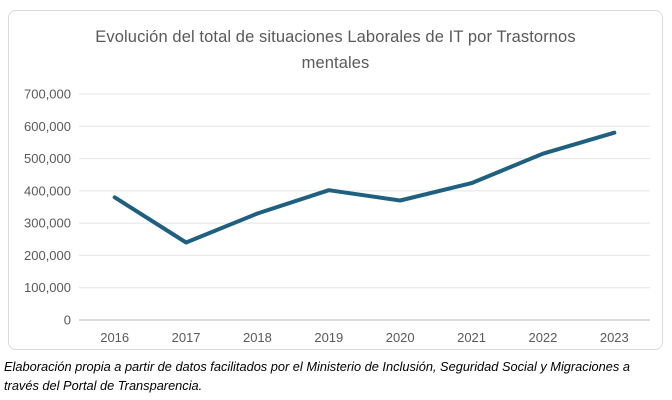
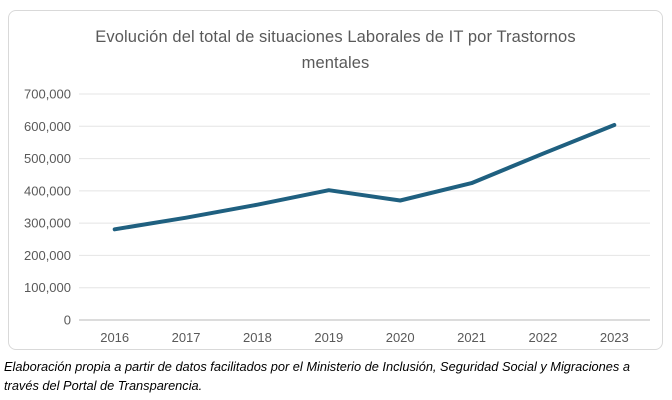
2016: 380000 -> 280000
2017: 240000 -> 320000
2018: 330000 -> 360000
2023: 580000 -> 600000
